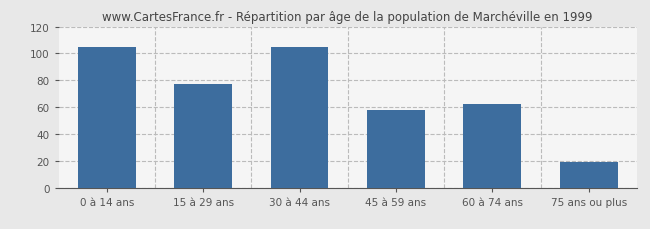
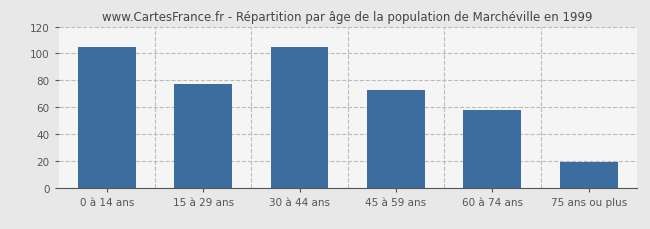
45 à 59 ans: 58 -> 73
60 à 74 ans: 62 -> 58
